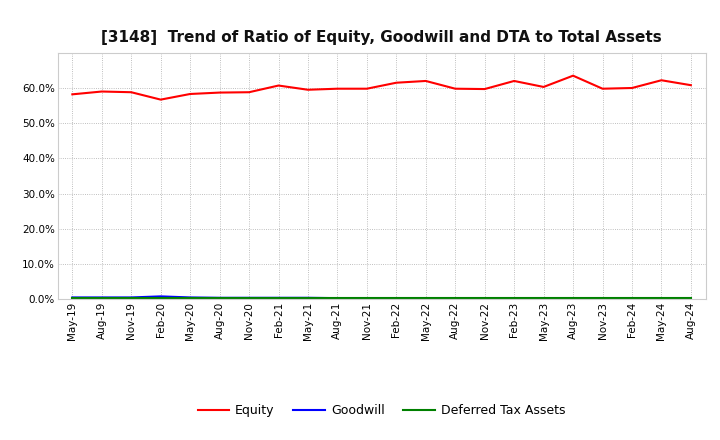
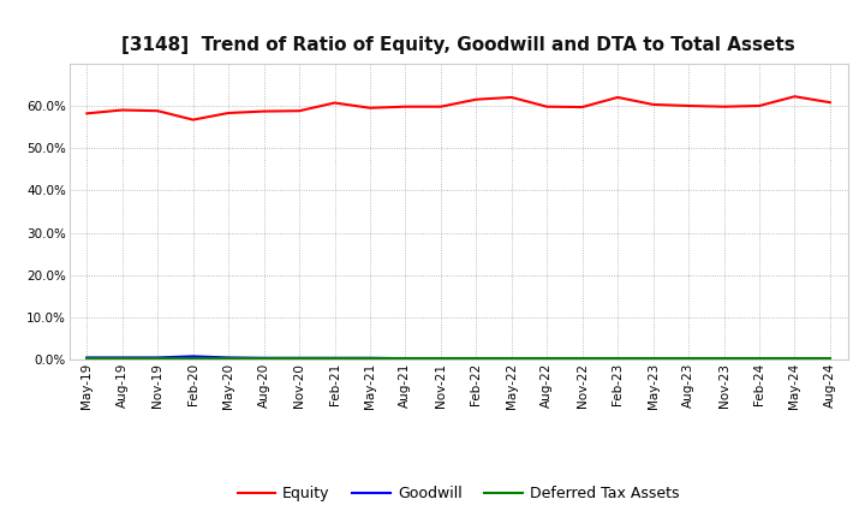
Equity/Aug-23: 63.5% -> 60.0%
